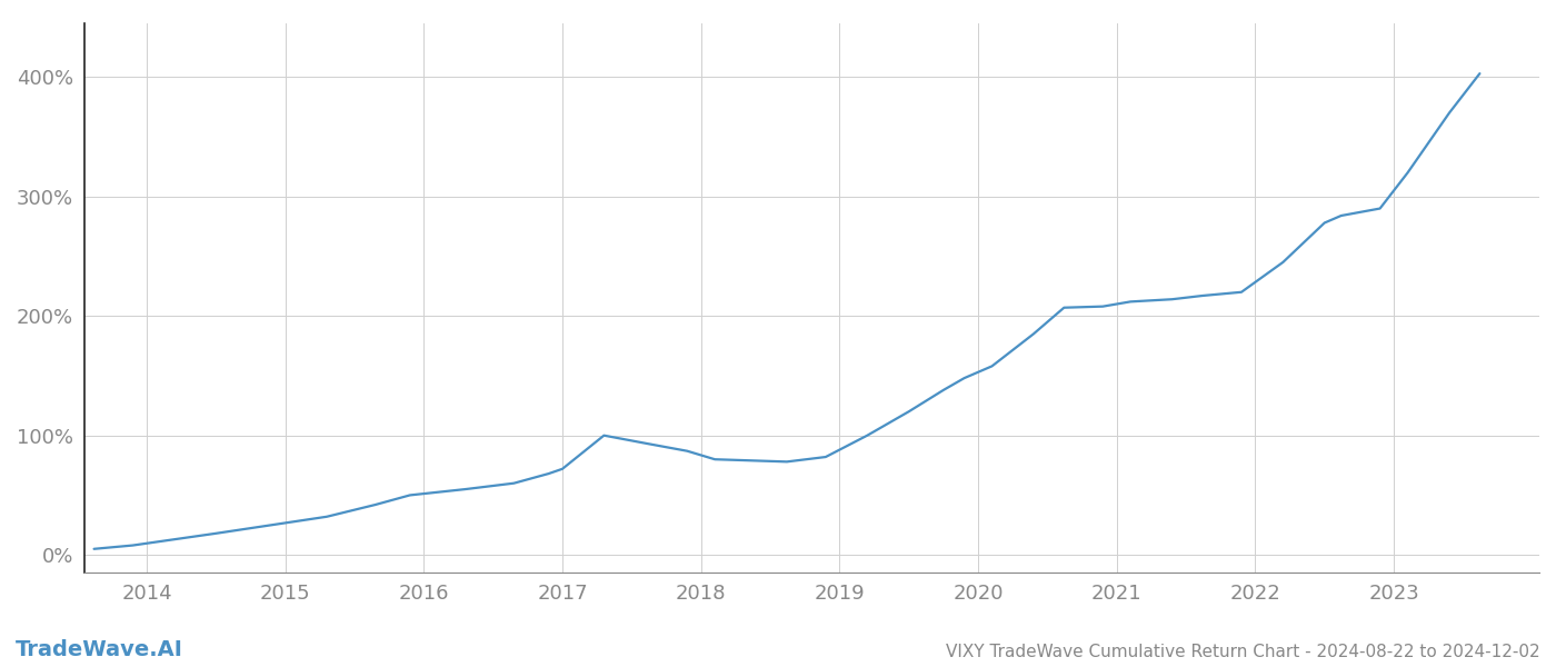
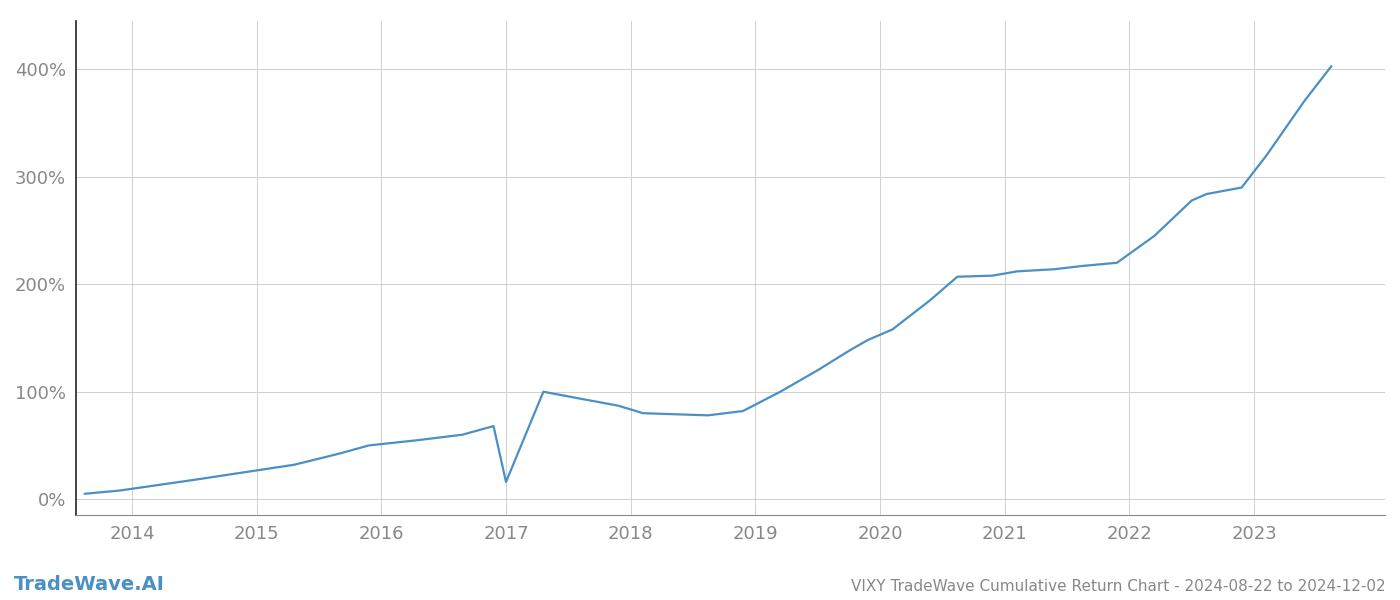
2017: 72% -> 16%
